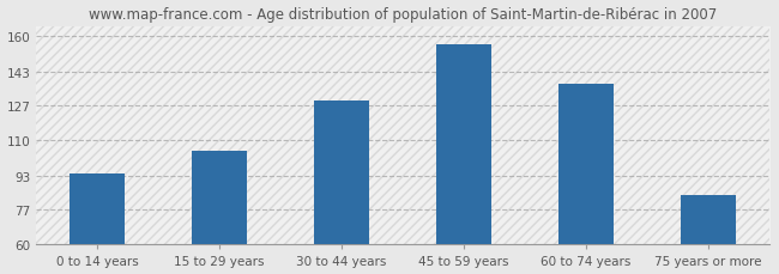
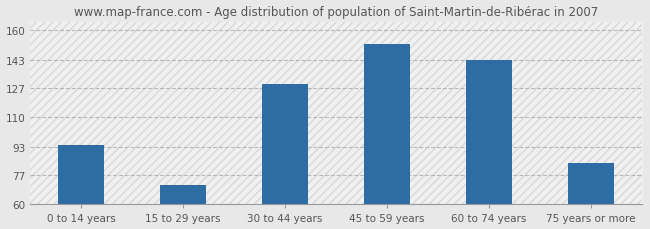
15 to 29 years: 105 -> 71
45 to 59 years: 156 -> 152
60 to 74 years: 137 -> 143
